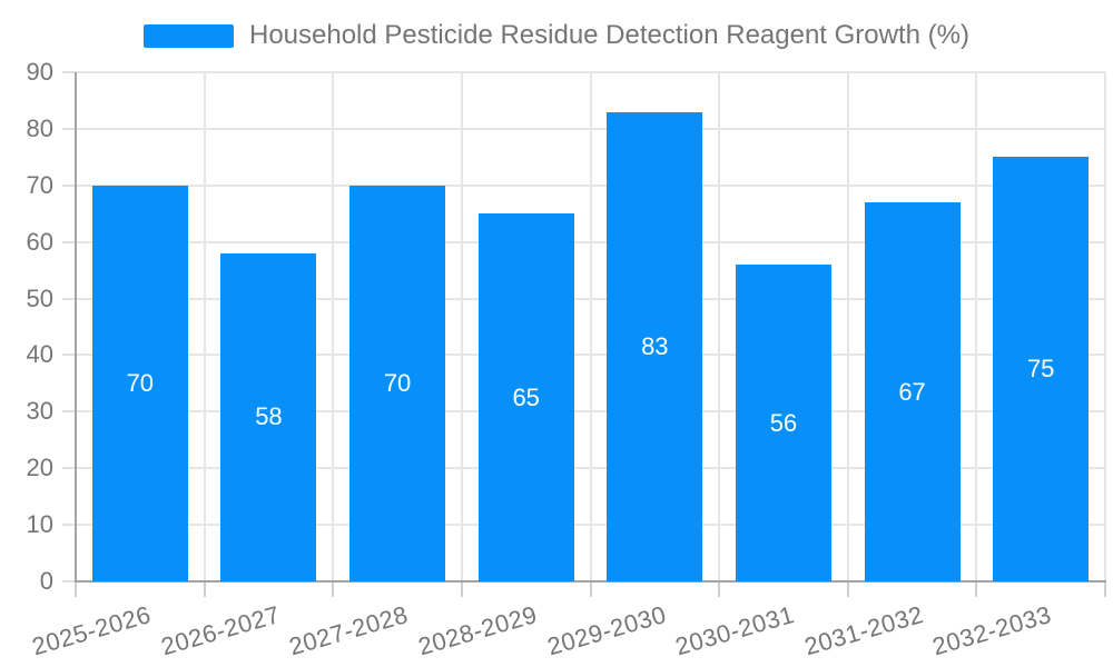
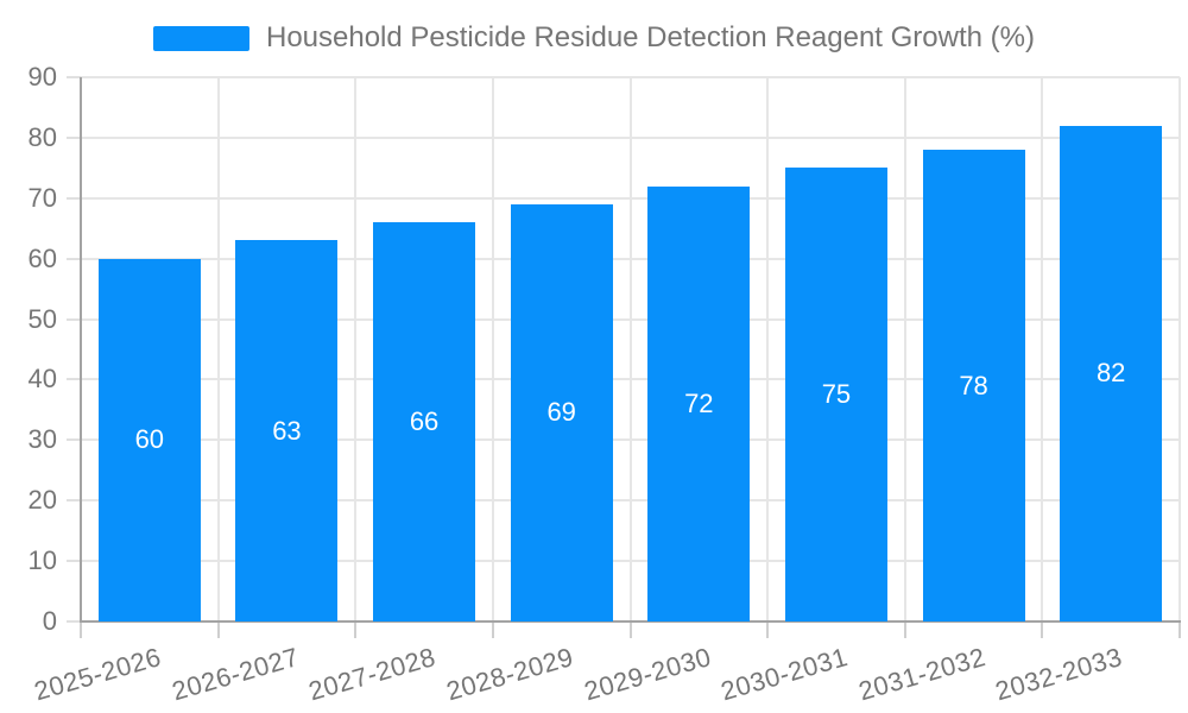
2025-2026: 70 -> 60
2026-2027: 58 -> 63
2027-2028: 70 -> 66
2028-2029: 65 -> 69
2029-2030: 83 -> 72
2030-2031: 56 -> 75
2031-2032: 67 -> 78
2032-2033: 75 -> 82
